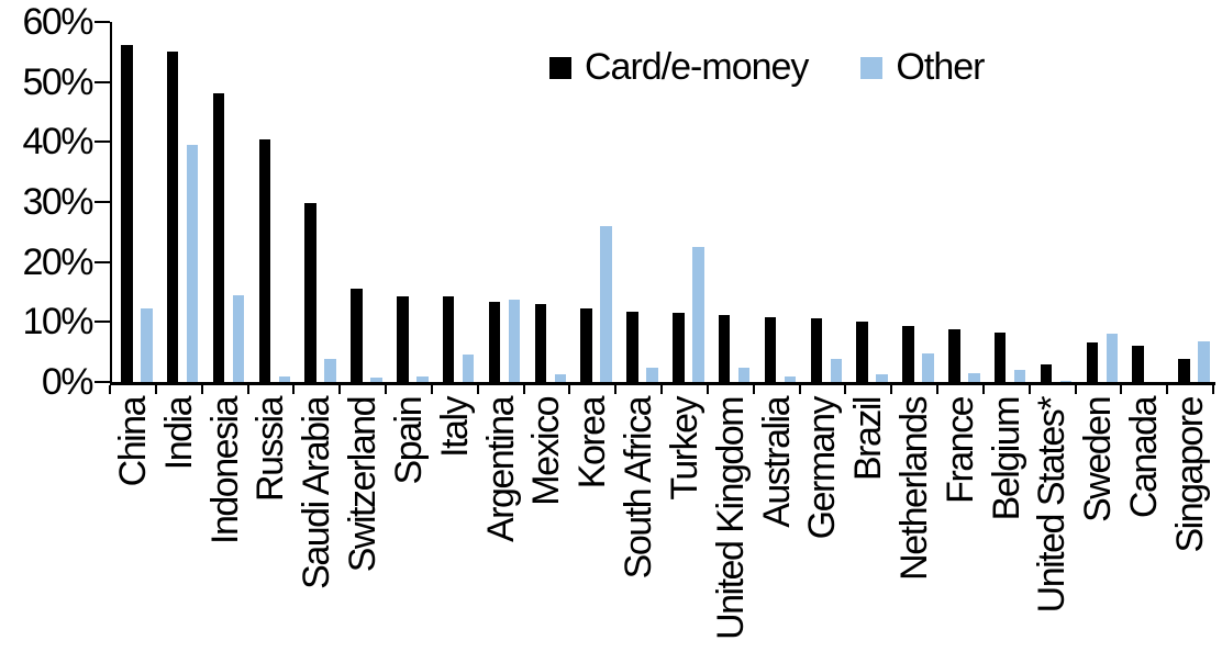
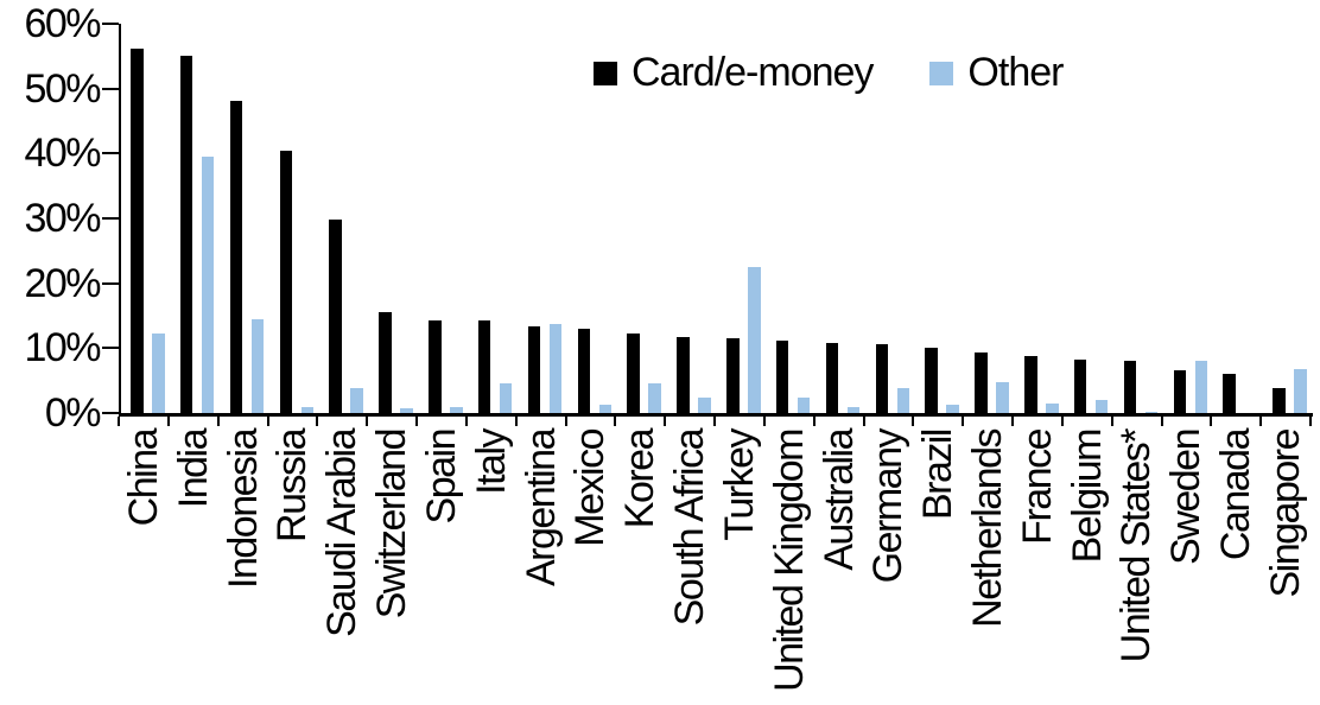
Other/Korea: 26% -> 4%
Card/e-money/United States*: 3% -> 8%
